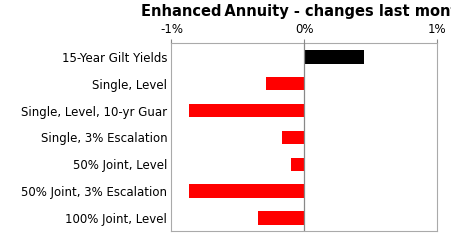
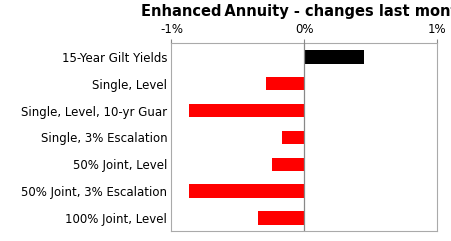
50% Joint, Level: -0.10% -> -0.24%
